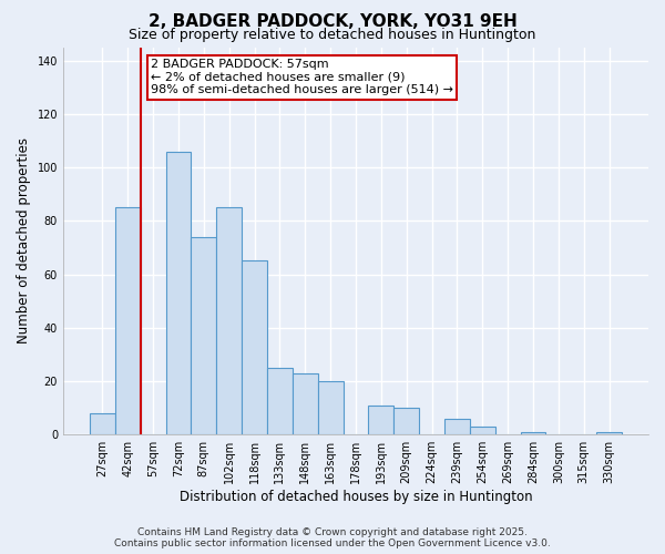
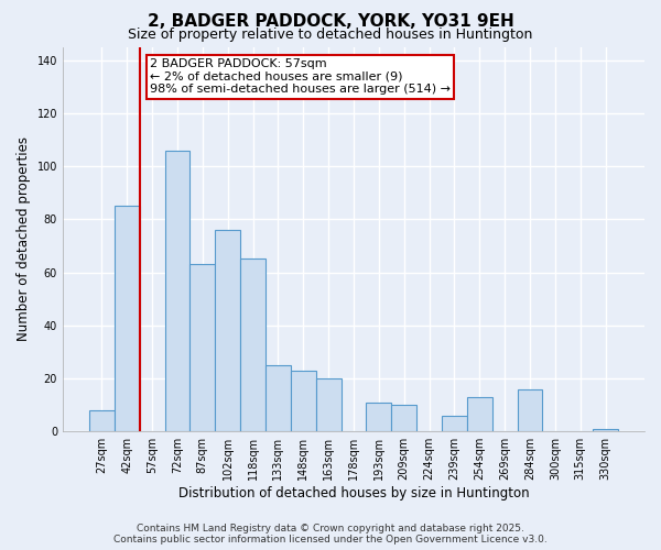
87sqm: 74 -> 63
102sqm: 85 -> 76
254sqm: 3 -> 13
284sqm: 1 -> 16
